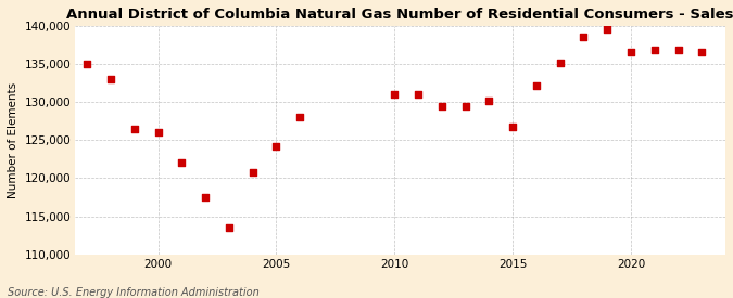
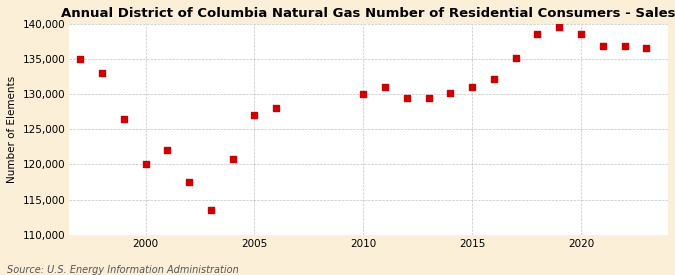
2000: 126,000 -> 120,000
2005: 124,200 -> 127,000
2010: 131,000 -> 130,000
2015: 126,800 -> 131,000
2020: 136,600 -> 138,500
